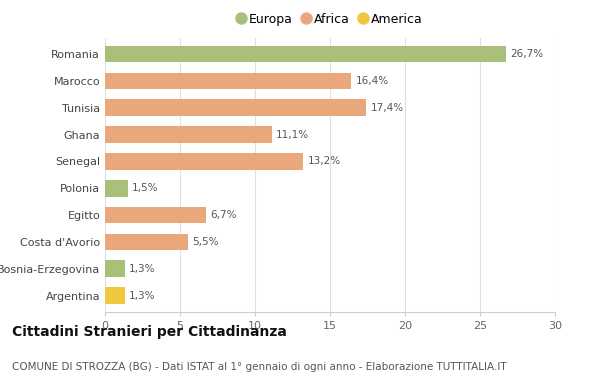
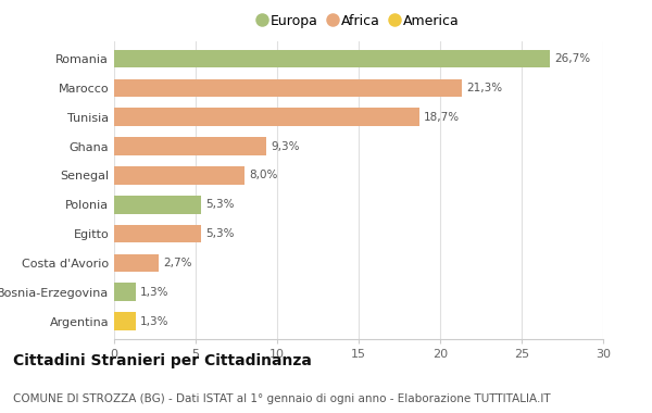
Marocco: 16,4% -> 21,3%
Tunisia: 17,4% -> 18,7%
Ghana: 11,1% -> 9,3%
Senegal: 13,2% -> 8,0%
Polonia: 1,5% -> 5,3%
Egitto: 6,7% -> 5,3%
Costa d'Avorio: 5,5% -> 2,7%
